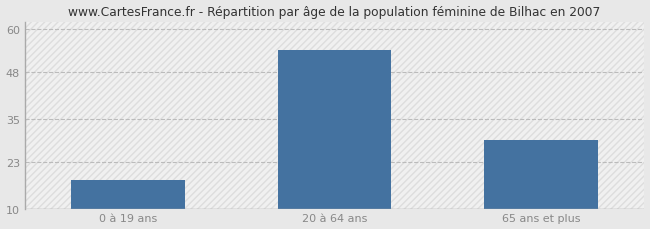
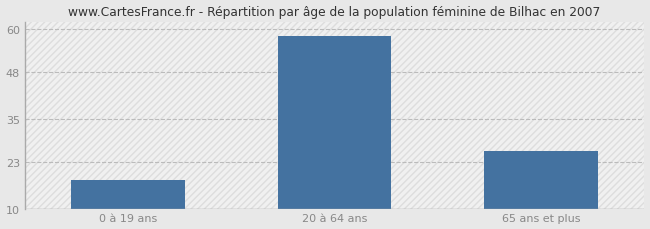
20 à 64 ans: 54 -> 58
65 ans et plus: 29 -> 26
